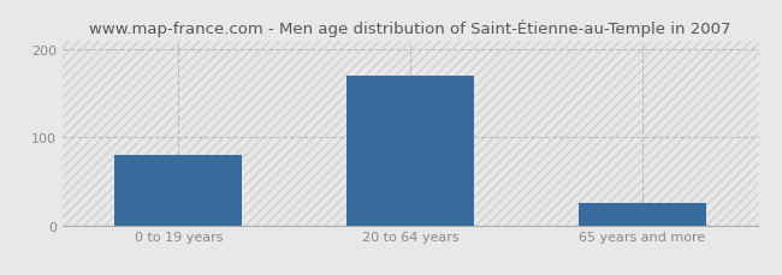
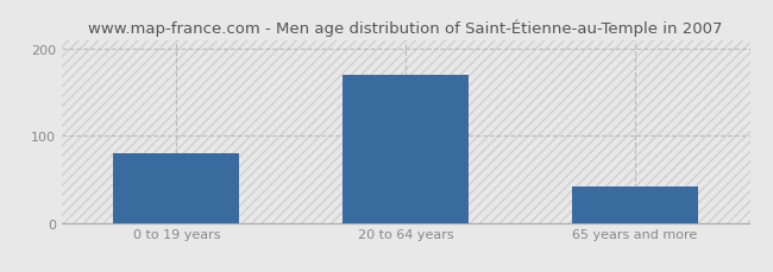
65 years and more: 25 -> 42
